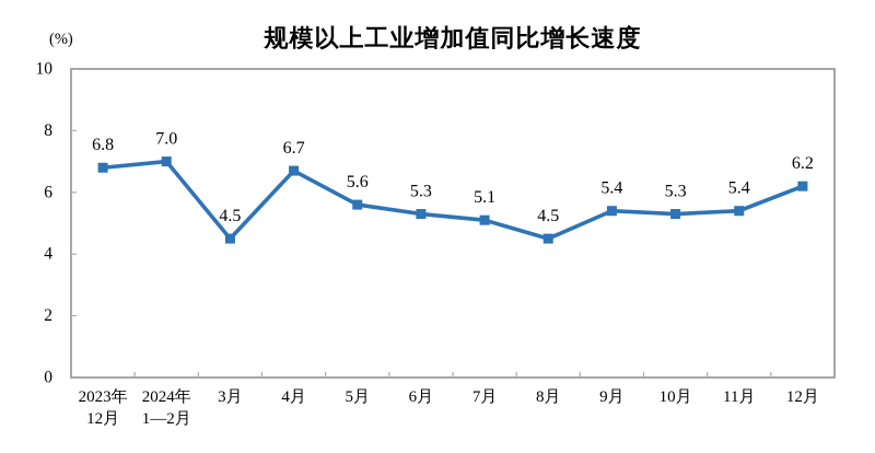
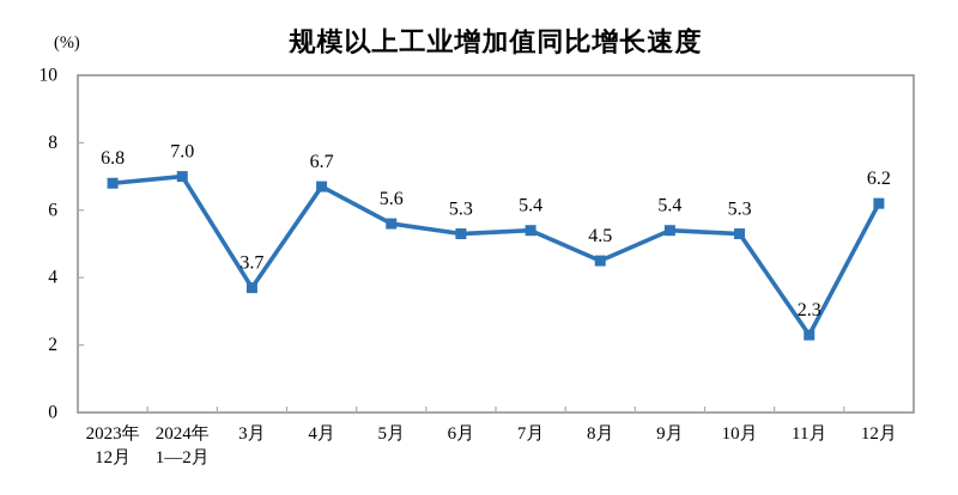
3月: 4.5 -> 3.7
7月: 5.1 -> 5.4
11月: 5.4 -> 2.3
